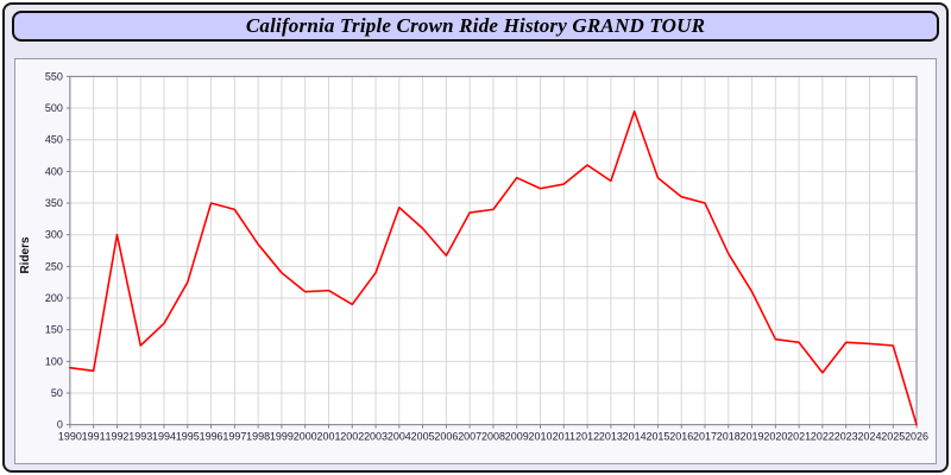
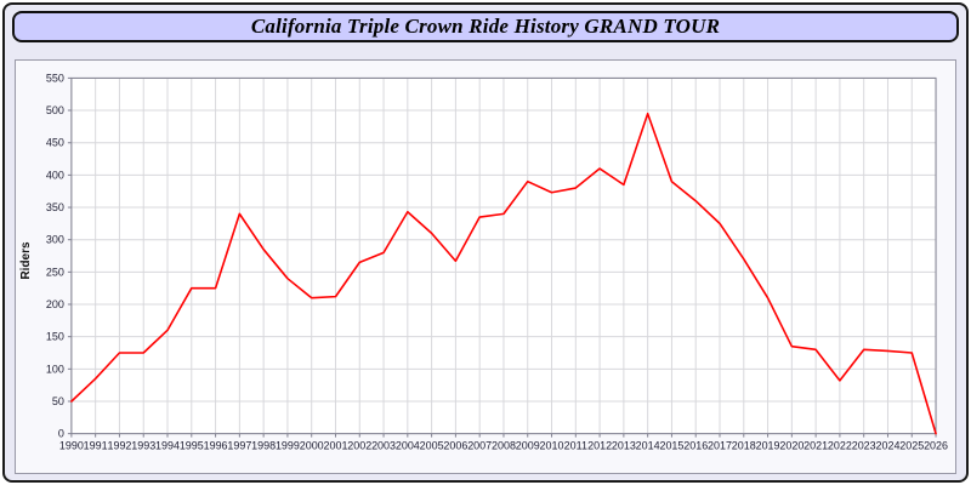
1990: 90 -> 50
1992: 300 -> 120
1996: 350 -> 220
2002: 190 -> 260
2003: 240 -> 280
2017: 350 -> 320
